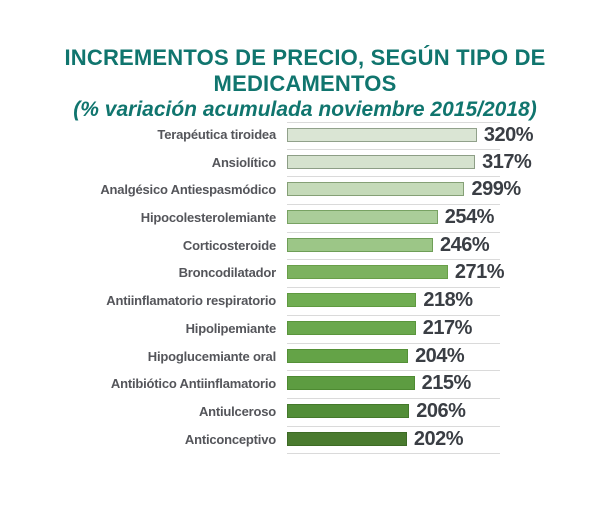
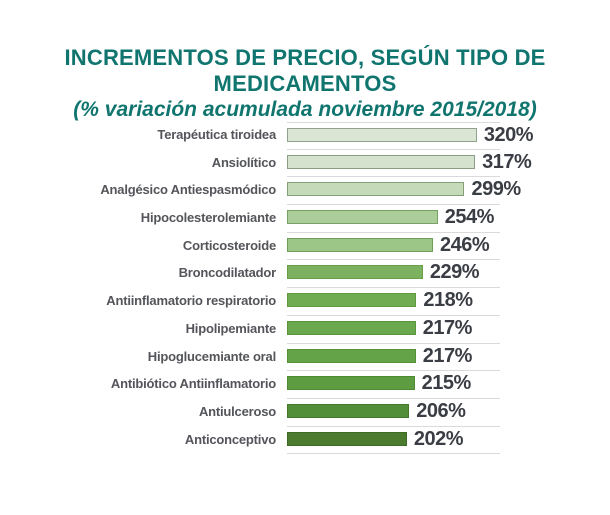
Broncodilatador: 271% -> 229%
Hipoglucemiante oral: 204% -> 217%
